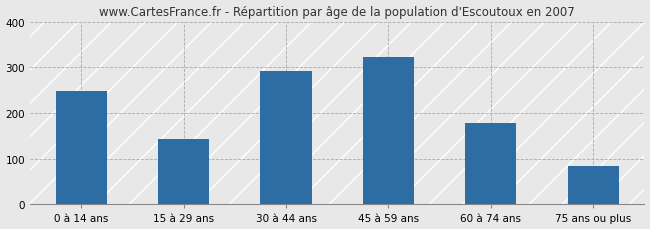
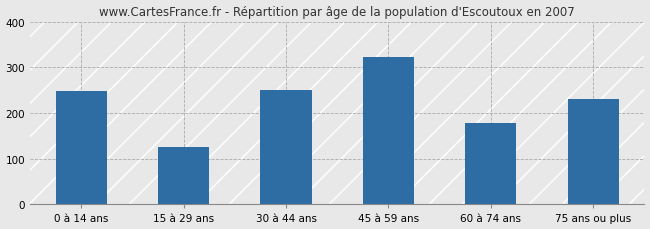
15 à 29 ans: 144 -> 125
30 à 44 ans: 292 -> 250
75 ans ou plus: 85 -> 230
